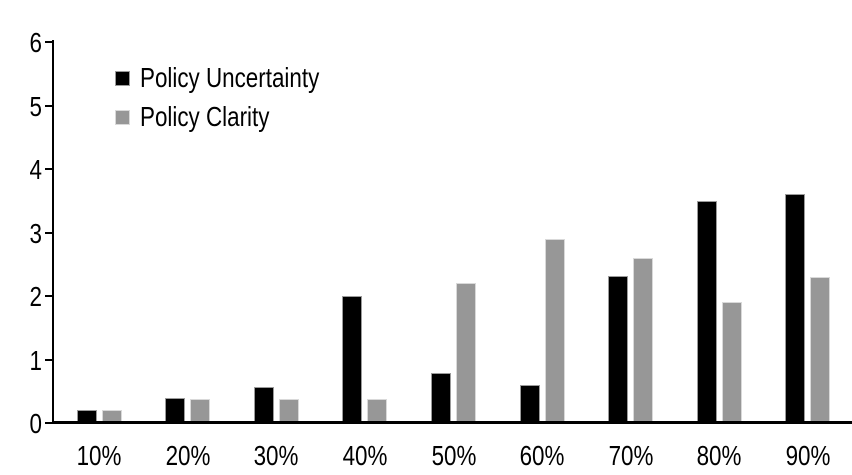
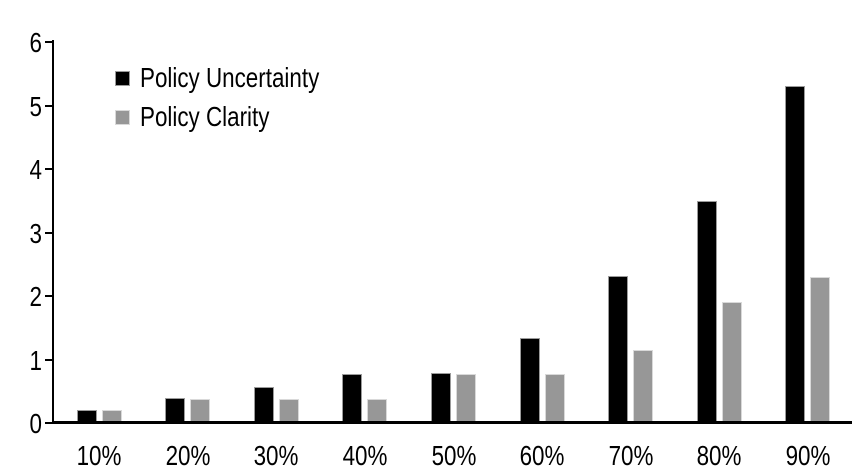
Policy Uncertainty/40%: 2.0 -> 0.8
Policy Clarity/50%: 2.2 -> 0.8
Policy Uncertainty/60%: 0.6 -> 1.3
Policy Clarity/60%: 2.9 -> 0.8
Policy Clarity/70%: 2.6 -> 1.1
Policy Uncertainty/90%: 3.6 -> 5.3
